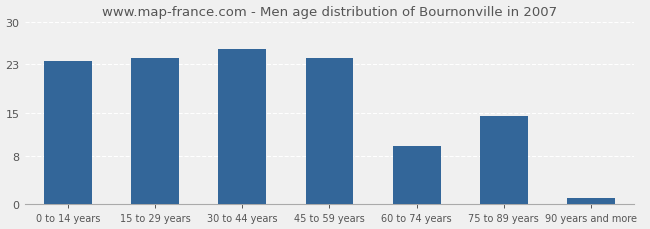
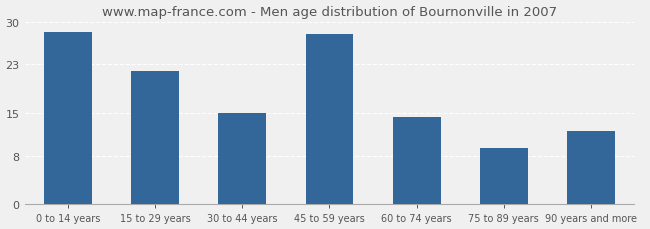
0 to 14 years: 23.5 -> 28.2
15 to 29 years: 24.0 -> 21.8
30 to 44 years: 25.5 -> 15.0
45 to 59 years: 24.0 -> 28.0
60 to 74 years: 9.5 -> 14.4
75 to 89 years: 14.5 -> 9.2
90 years and more: 1.0 -> 12.0
